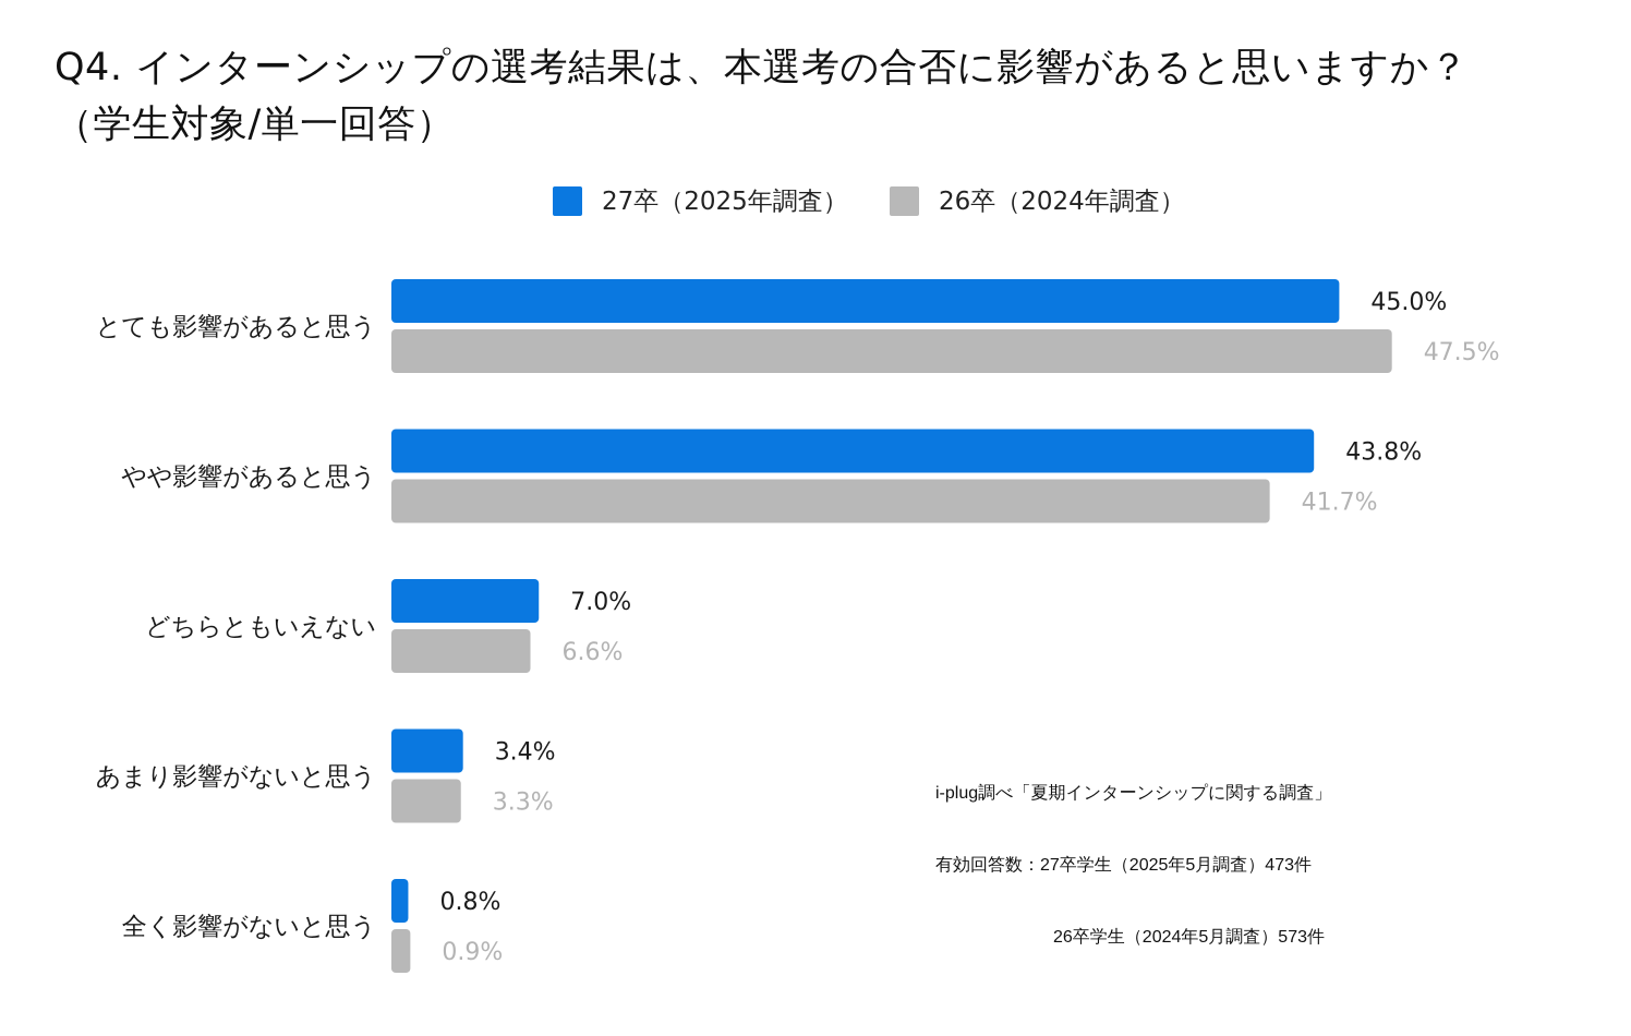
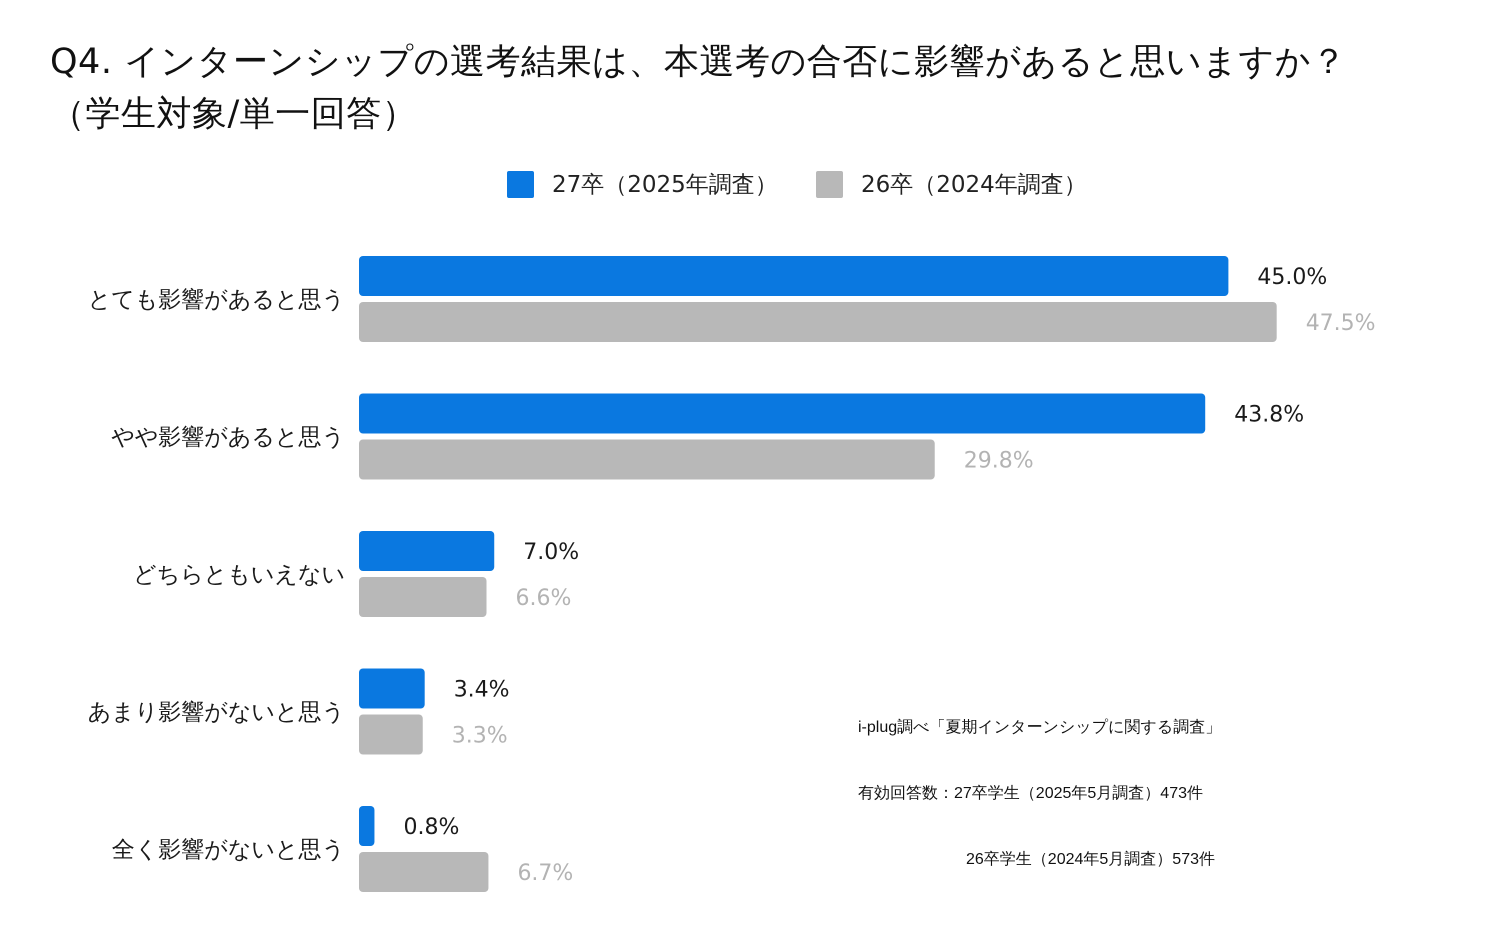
26卒（2024年調査）/やや影響があると思う: 41.7% -> 29.8%
26卒（2024年調査）/全く影響がないと思う: 0.9% -> 6.7%
